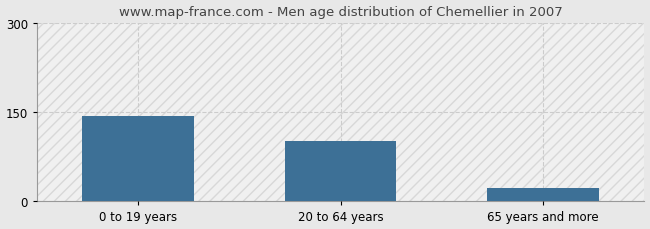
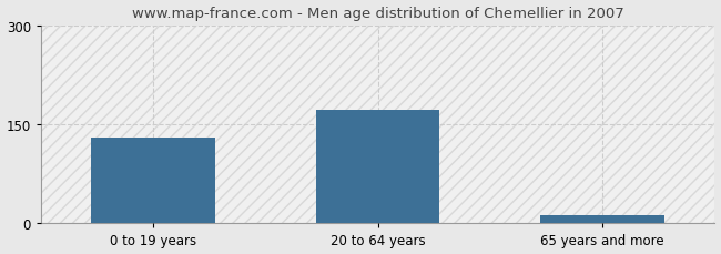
0 to 19 years: 144 -> 130
20 to 64 years: 102 -> 172
65 years and more: 22 -> 13
